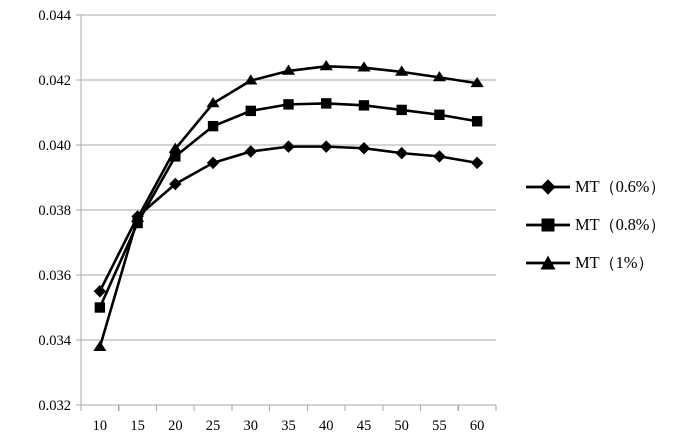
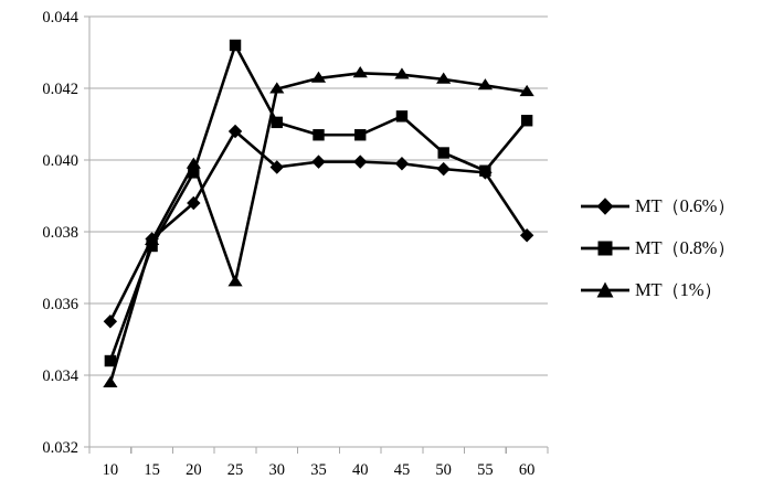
MT（0.8%）/10: 0.0350 -> 0.0344
MT（0.6%）/25: 0.0394 -> 0.0408
MT（0.8%）/25: 0.0406 -> 0.0432
MT（1%）/25: 0.0413 -> 0.0366
MT（0.8%）/35: 0.0413 -> 0.0407
MT（0.8%）/40: 0.0413 -> 0.0407
MT（0.8%）/50: 0.0411 -> 0.0402
MT（0.8%）/55: 0.0409 -> 0.0397
MT（0.6%）/60: 0.0394 -> 0.0379
MT（0.8%）/60: 0.0407 -> 0.0411
